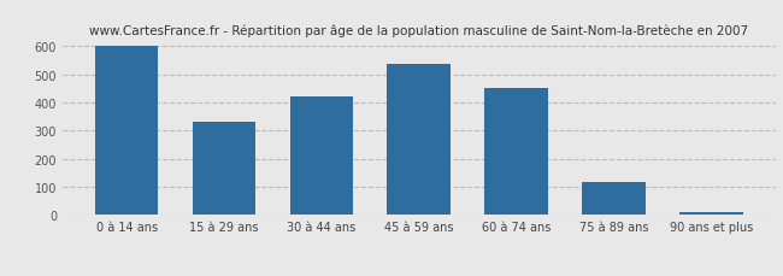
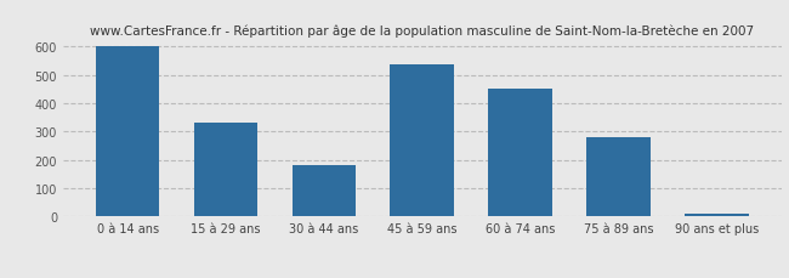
30 à 44 ans: 420 -> 180
75 à 89 ans: 116 -> 280
